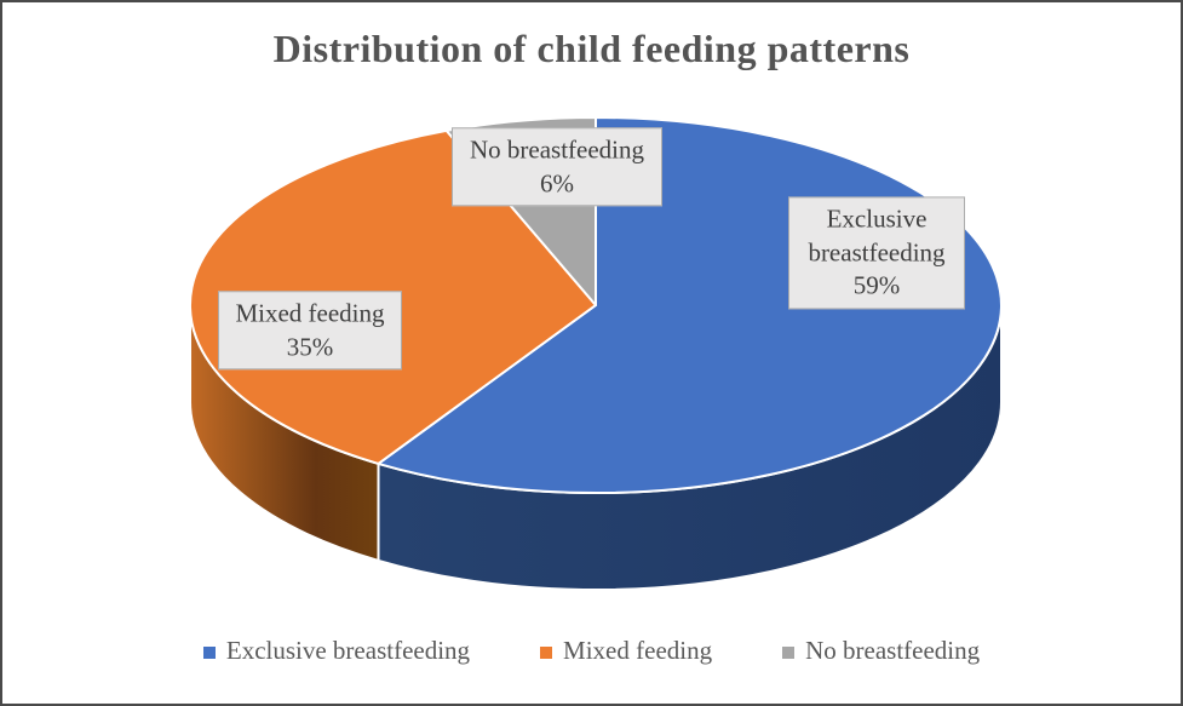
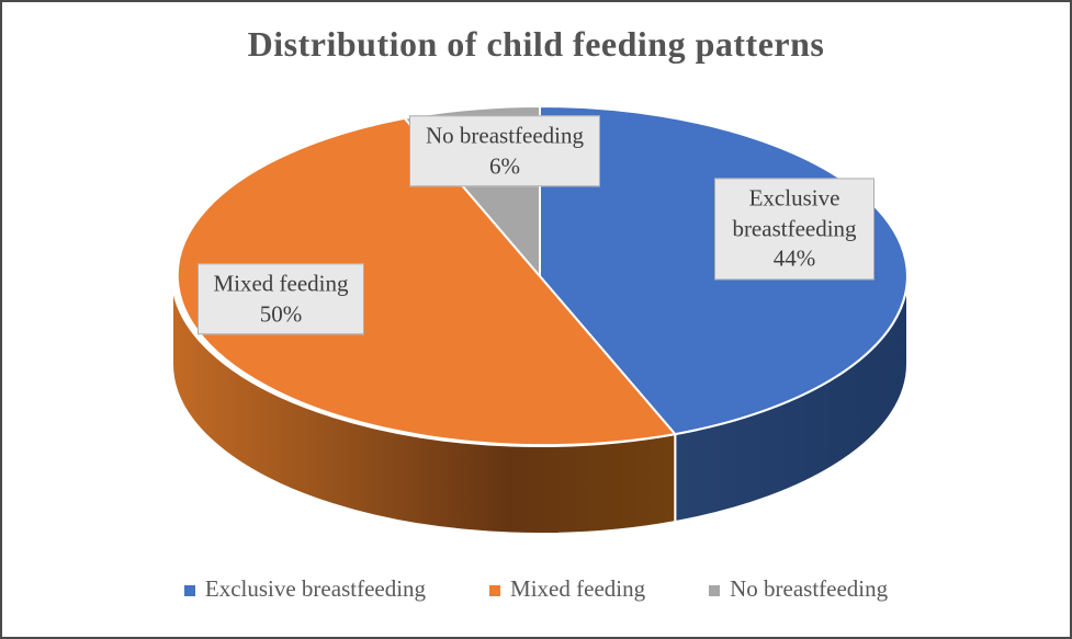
Exclusive breastfeeding: 59% -> 44%
Mixed feeding: 35% -> 50%
